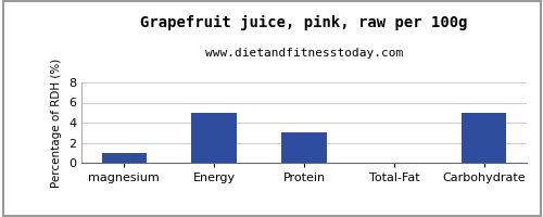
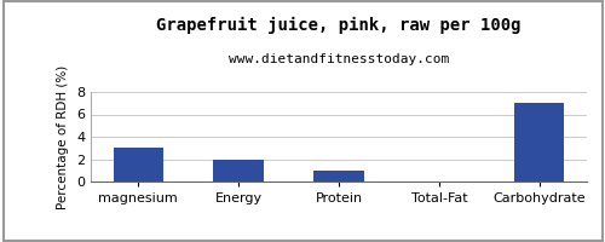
magnesium: 1 -> 3
Energy: 5 -> 2
Protein: 3 -> 1
Carbohydrate: 5 -> 7
